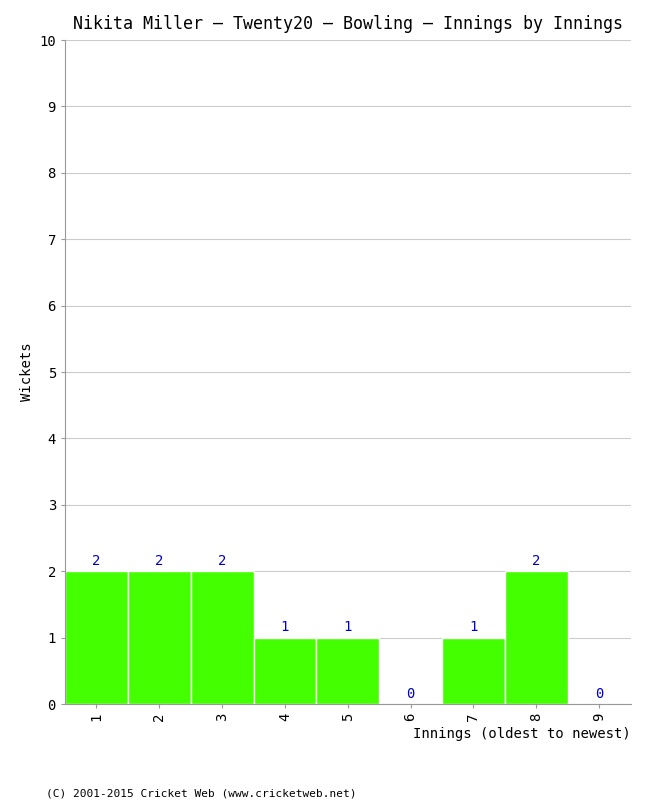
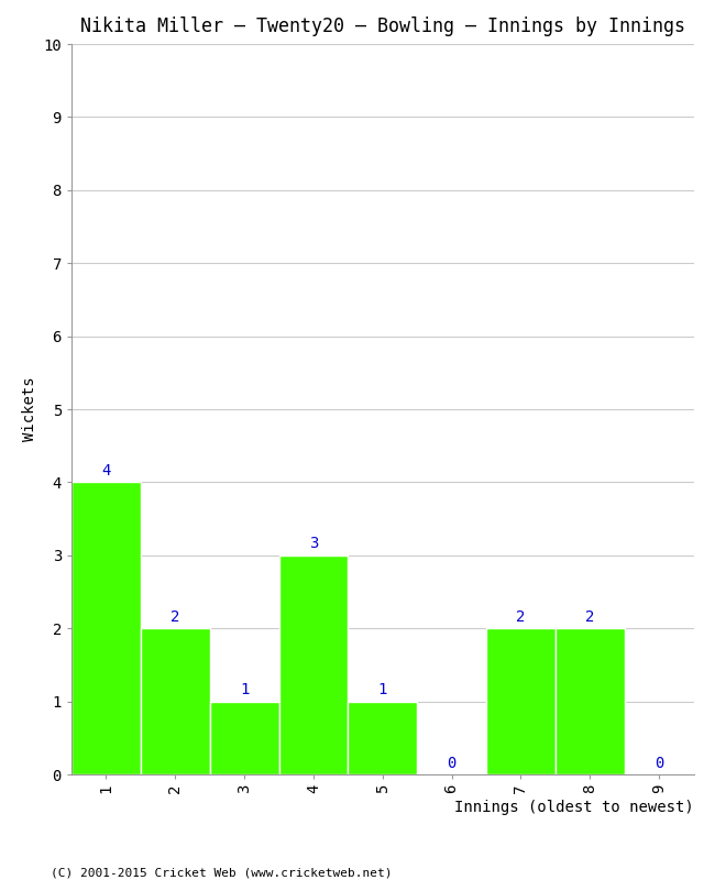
1: 2 -> 4
3: 2 -> 1
4: 1 -> 3
7: 1 -> 2
